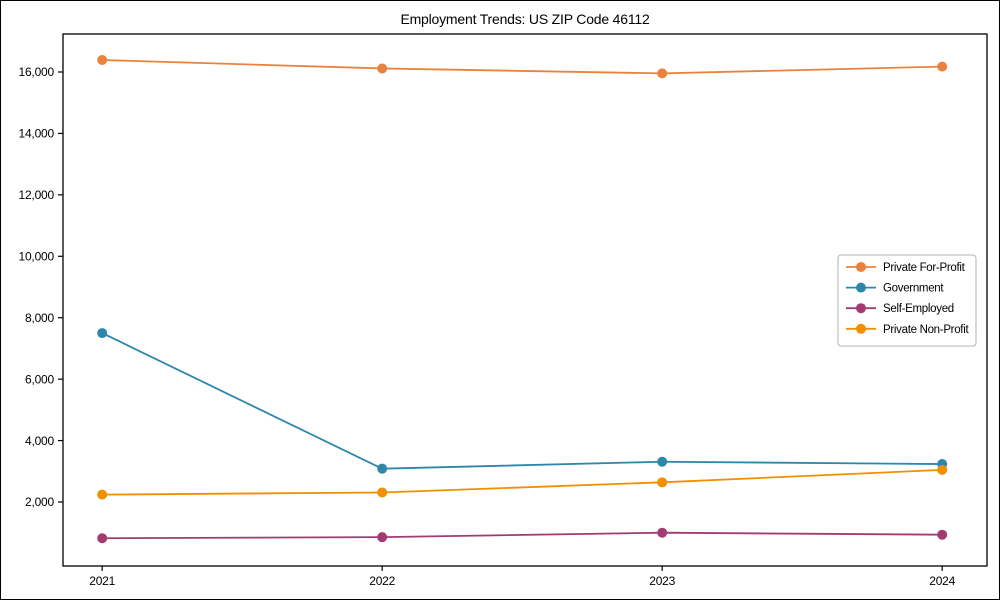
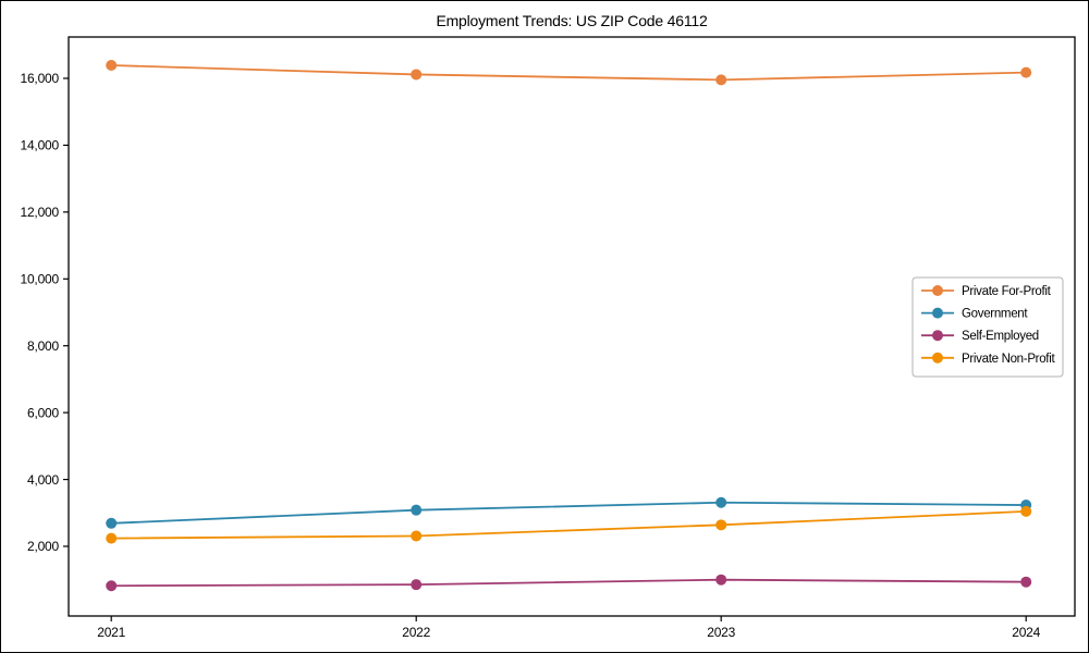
Government/2021: 7500 -> 2700
